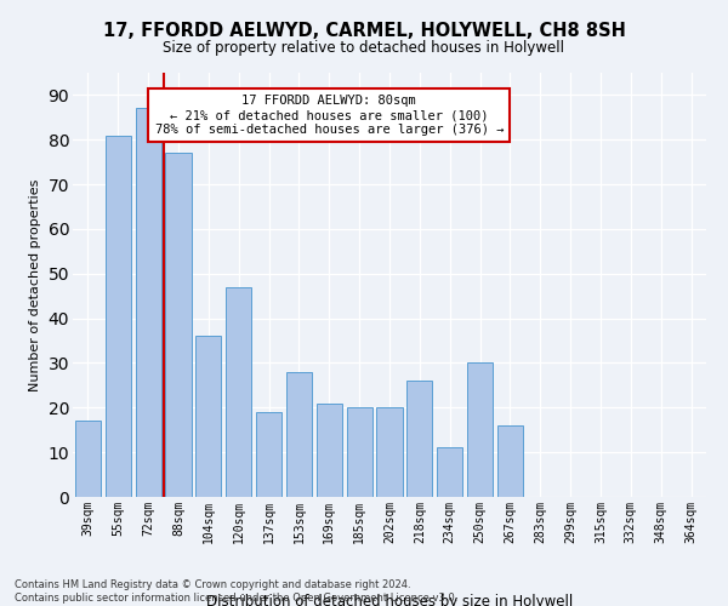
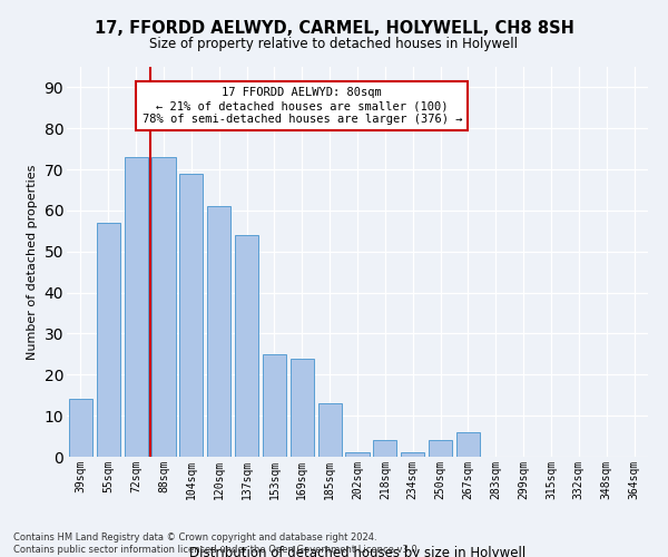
39sqm: 17 -> 14
55sqm: 81 -> 57
72sqm: 87 -> 73
88sqm: 77 -> 73
104sqm: 36 -> 69
120sqm: 47 -> 61
137sqm: 19 -> 54
153sqm: 28 -> 25
169sqm: 21 -> 24
185sqm: 20 -> 13
202sqm: 20 -> 1
218sqm: 26 -> 4
234sqm: 11 -> 1
250sqm: 30 -> 4
267sqm: 16 -> 6
